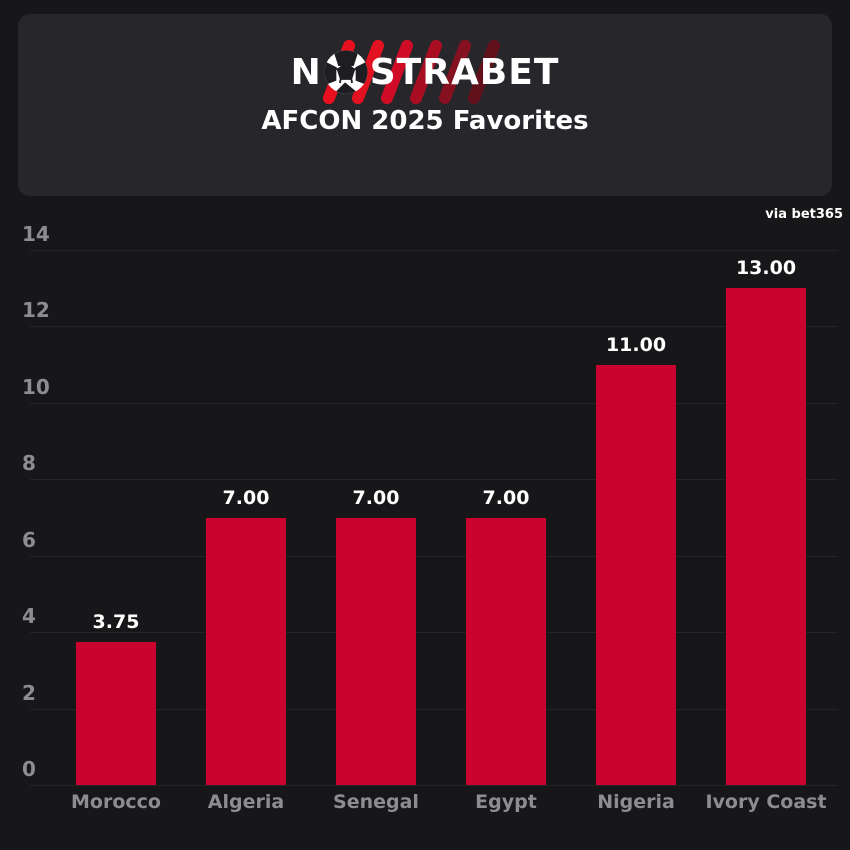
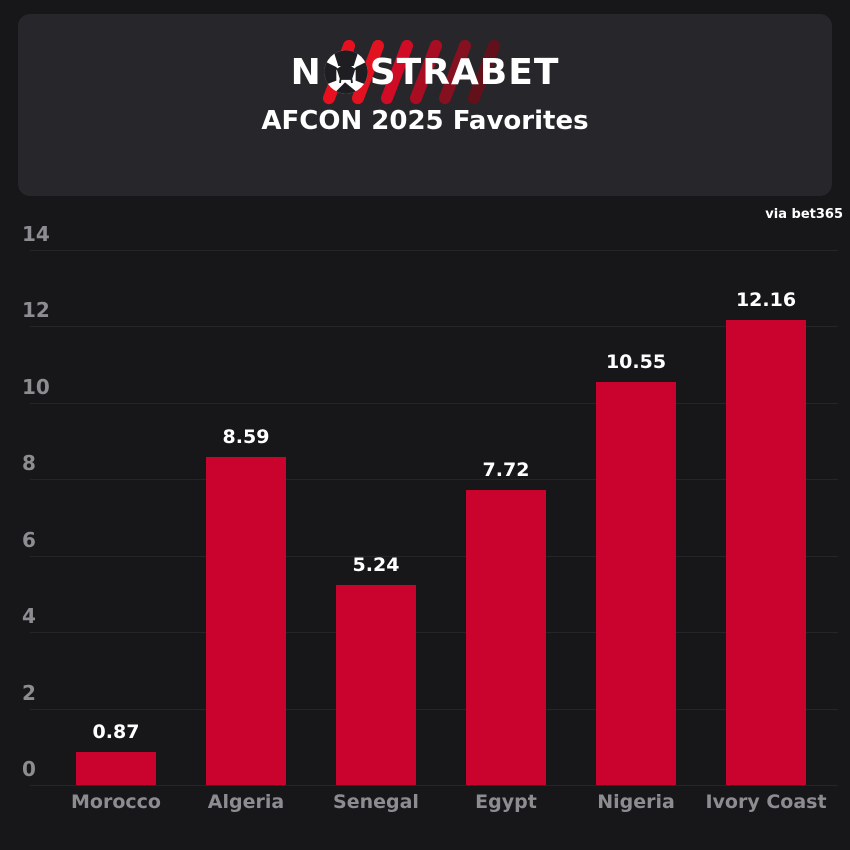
Morocco: 3.75 -> 0.87
Algeria: 7.00 -> 8.59
Senegal: 7.00 -> 5.24
Egypt: 7.00 -> 7.72
Nigeria: 11.00 -> 10.55
Ivory Coast: 13.00 -> 12.16
